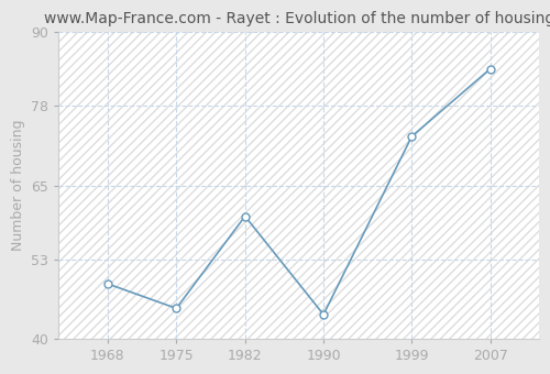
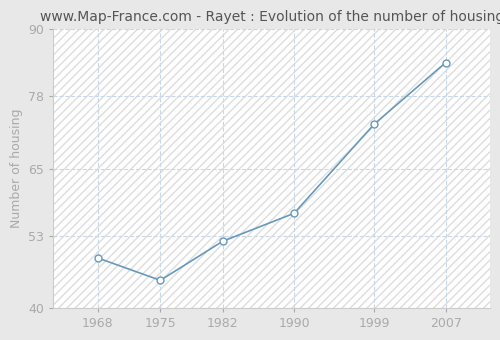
1982: 60 -> 52
1990: 44 -> 57
